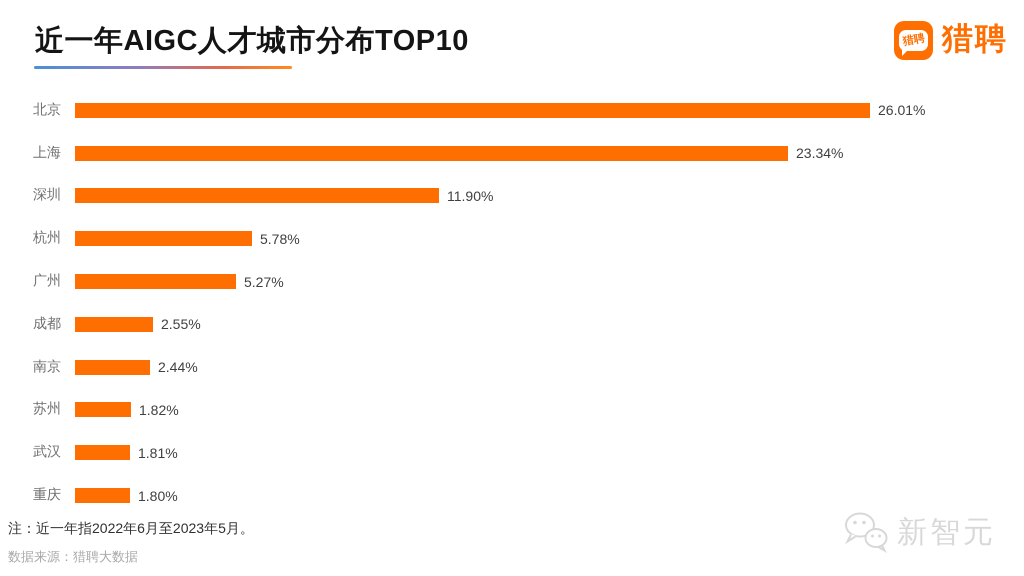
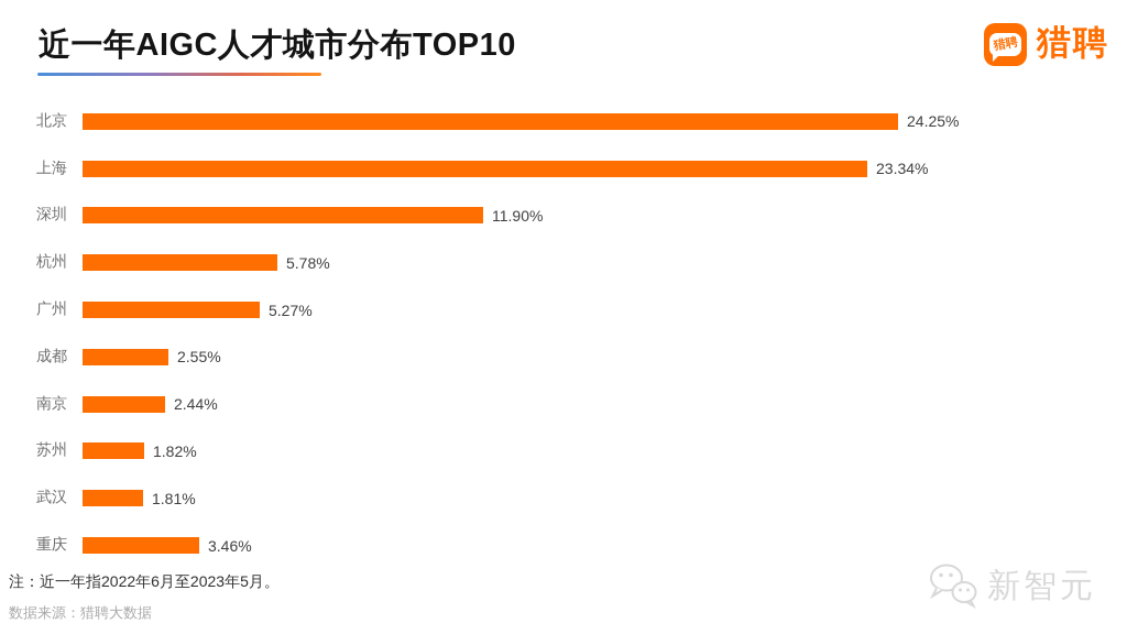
北京: 26.01% -> 24.25%
重庆: 1.80% -> 3.46%
